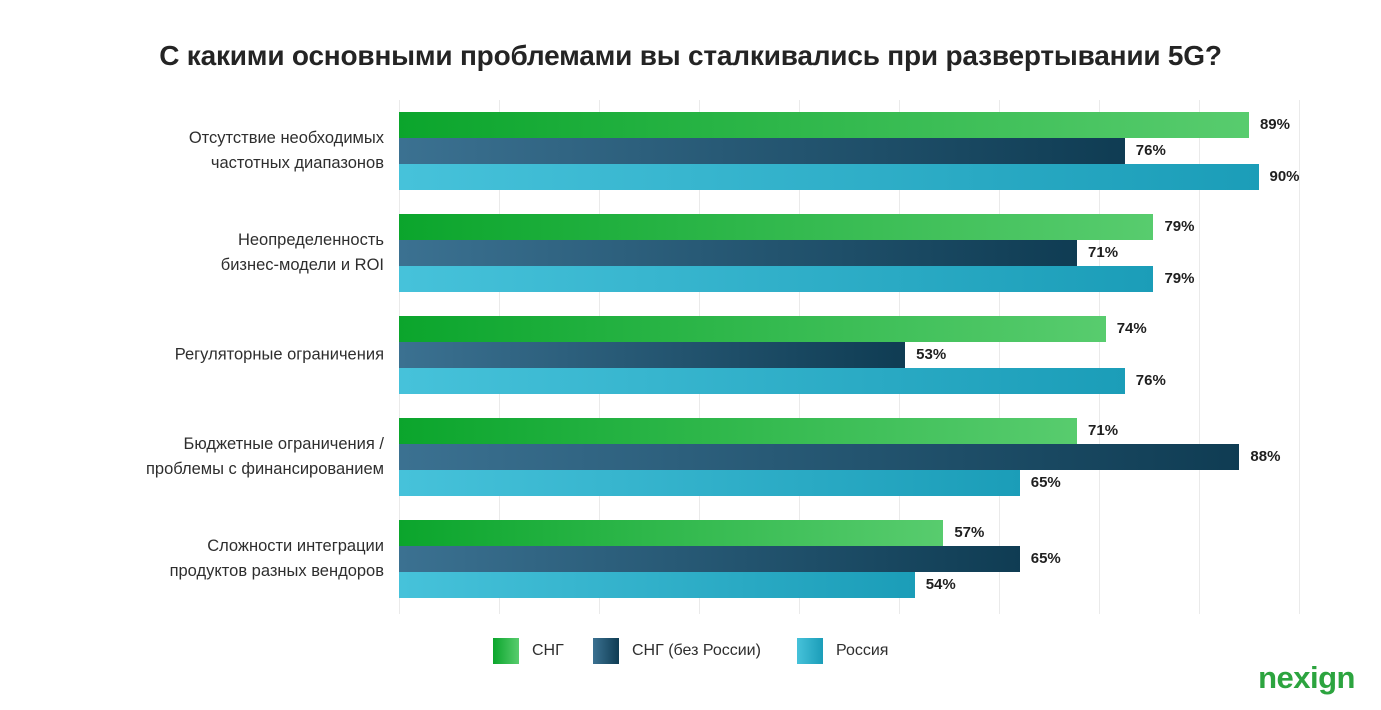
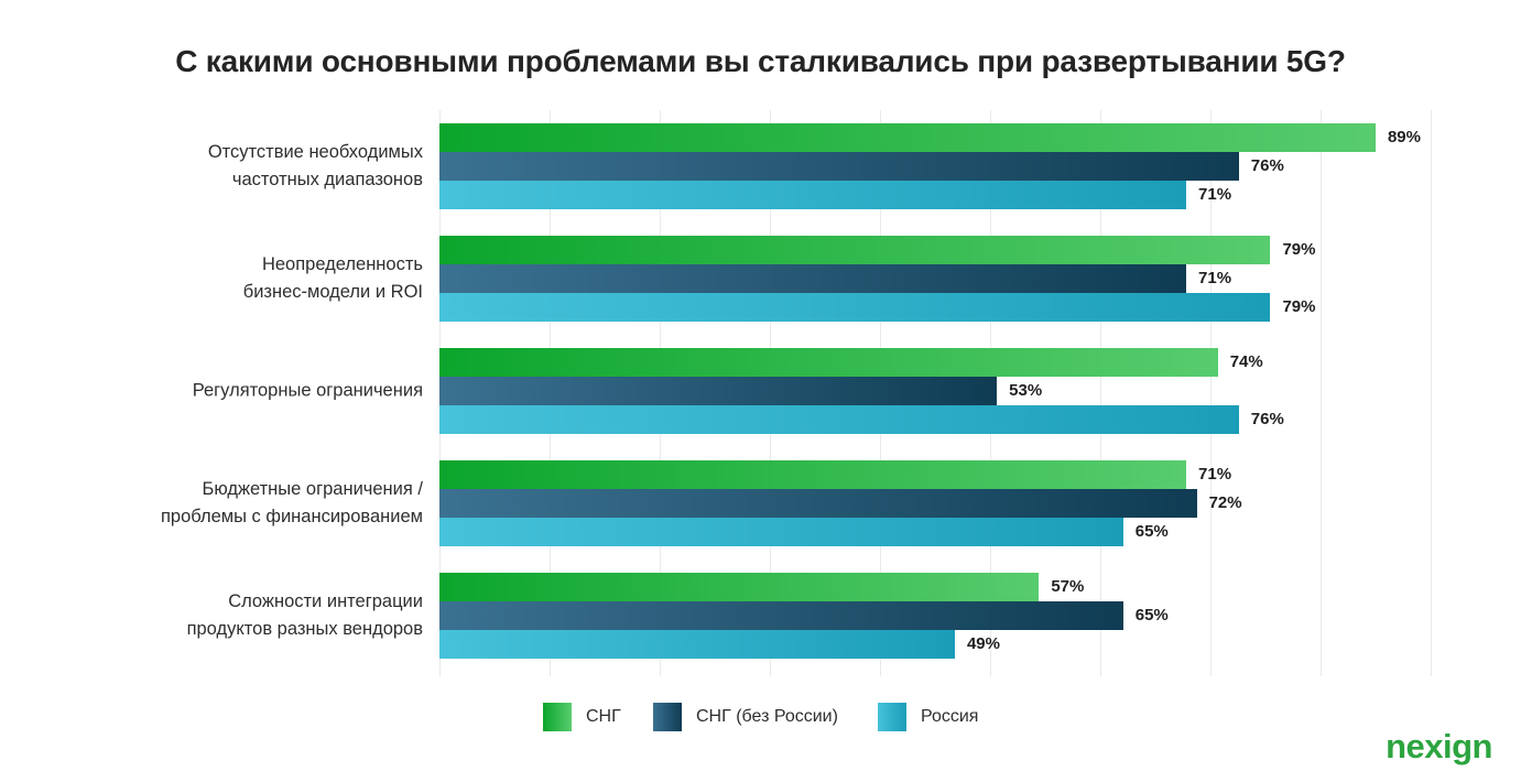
Россия/Отсутствие необходимых частотных диапазонов: 90% -> 71%
СНГ (без России)/Бюджетные ограничения / проблемы с финансированием: 88% -> 72%
Россия/Сложности интеграции продуктов разных вендоров: 54% -> 49%
